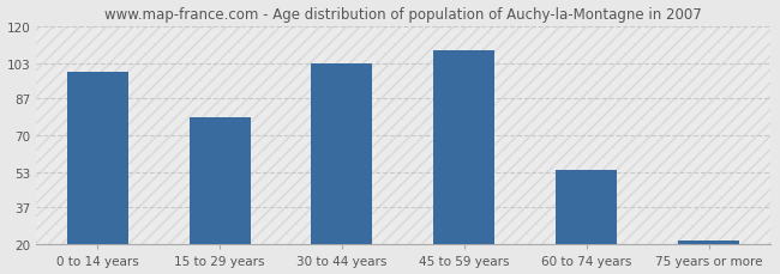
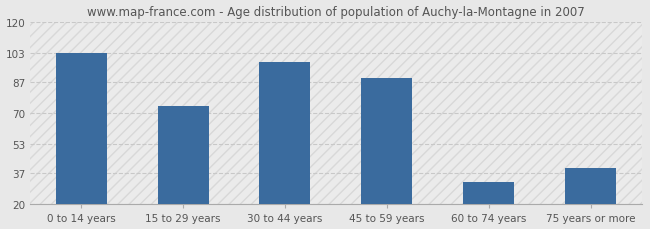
0 to 14 years: 99 -> 103
15 to 29 years: 78 -> 74
30 to 44 years: 103 -> 98
45 to 59 years: 109 -> 89
60 to 74 years: 54 -> 32
75 years or more: 22 -> 40
